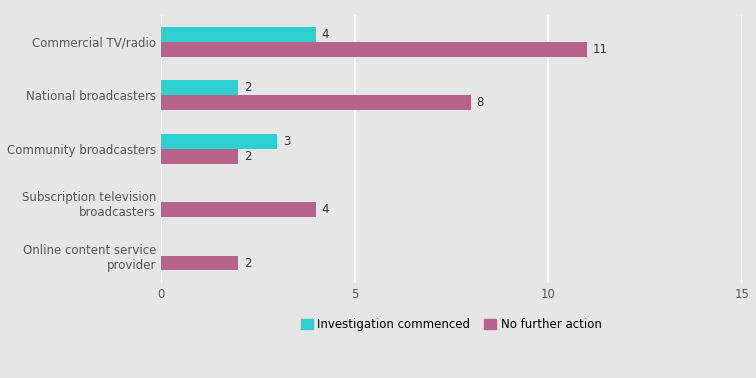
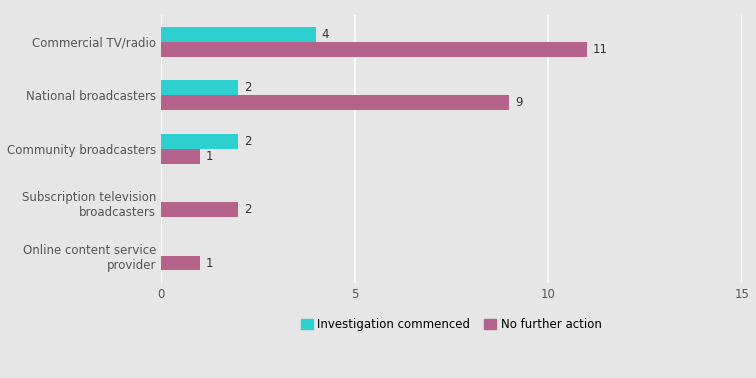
No further action/National broadcasters: 8 -> 9
Investigation commenced/Community broadcasters: 3 -> 2
No further action/Community broadcasters: 2 -> 1
No further action/Subscription television broadcasters: 4 -> 2
No further action/Online content service provider: 2 -> 1
